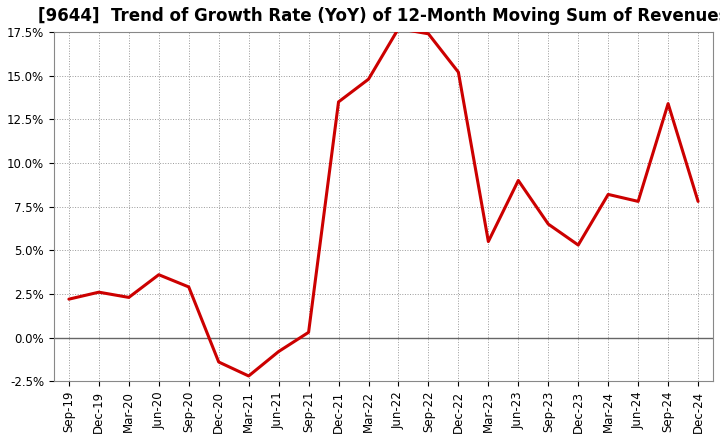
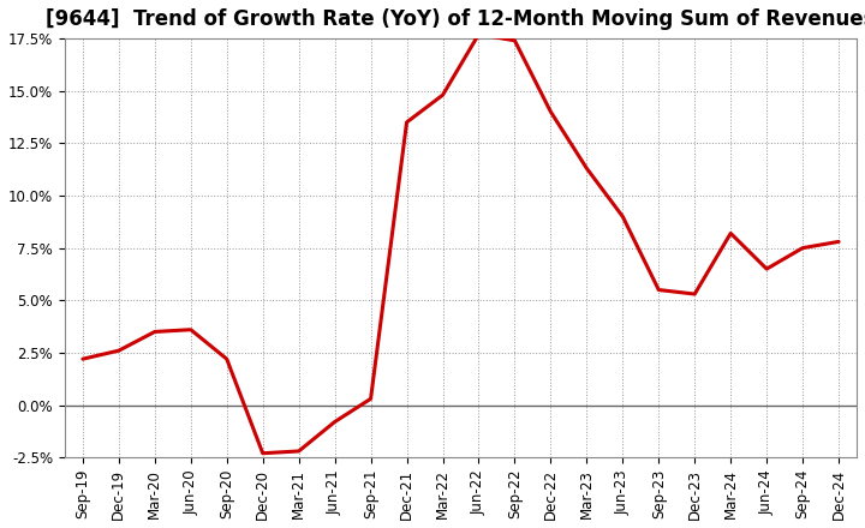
Mar-20: 2.3% -> 3.5%
Sep-20: 2.9% -> 2.2%
Dec-20: -1.4% -> -2.3%
Dec-22: 15.2% -> 14.0%
Mar-23: 5.5% -> 11.3%
Sep-23: 6.5% -> 5.5%
Jun-24: 7.8% -> 6.5%
Sep-24: 13.4% -> 7.5%
